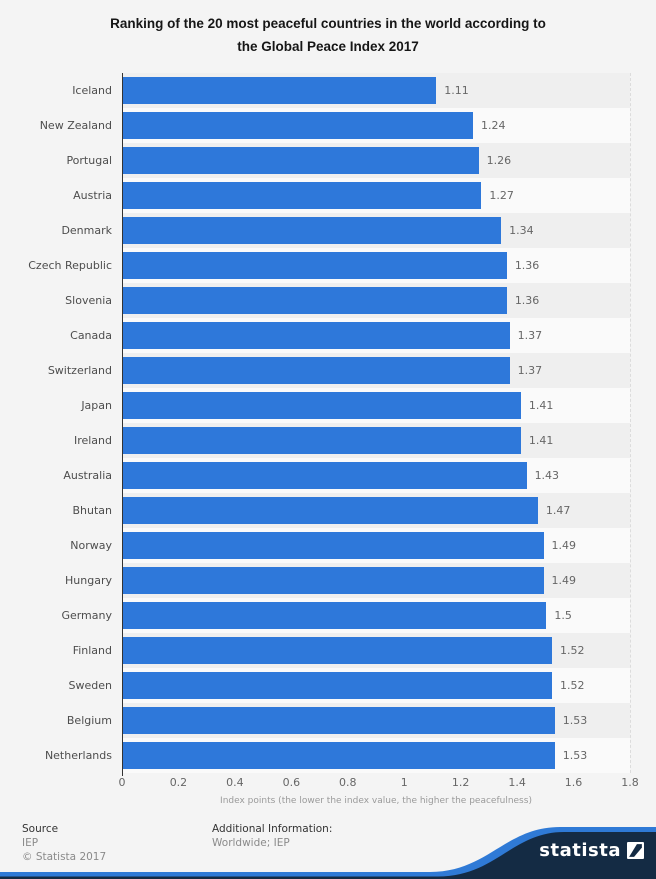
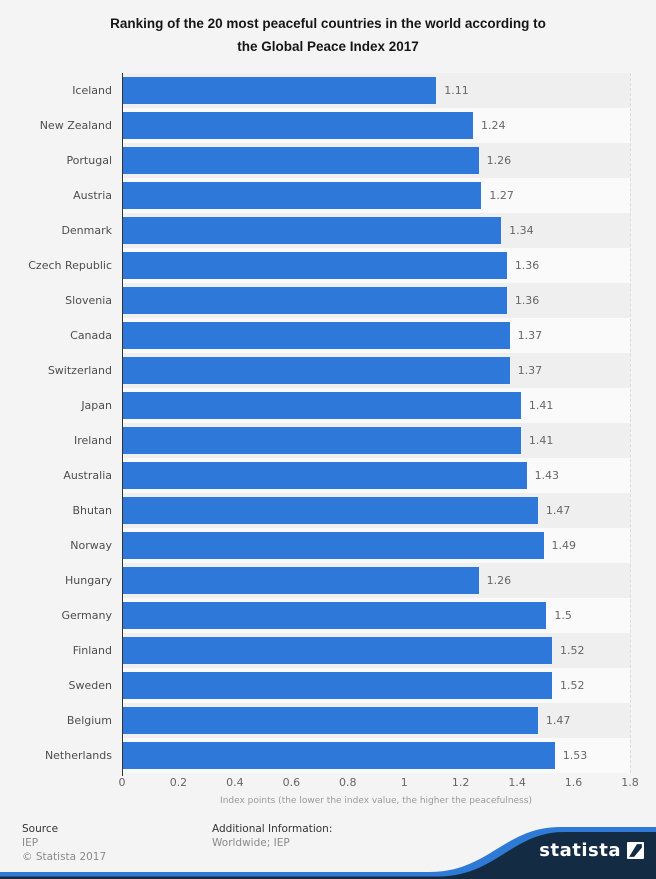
Hungary: 1.49 -> 1.26
Belgium: 1.53 -> 1.47
